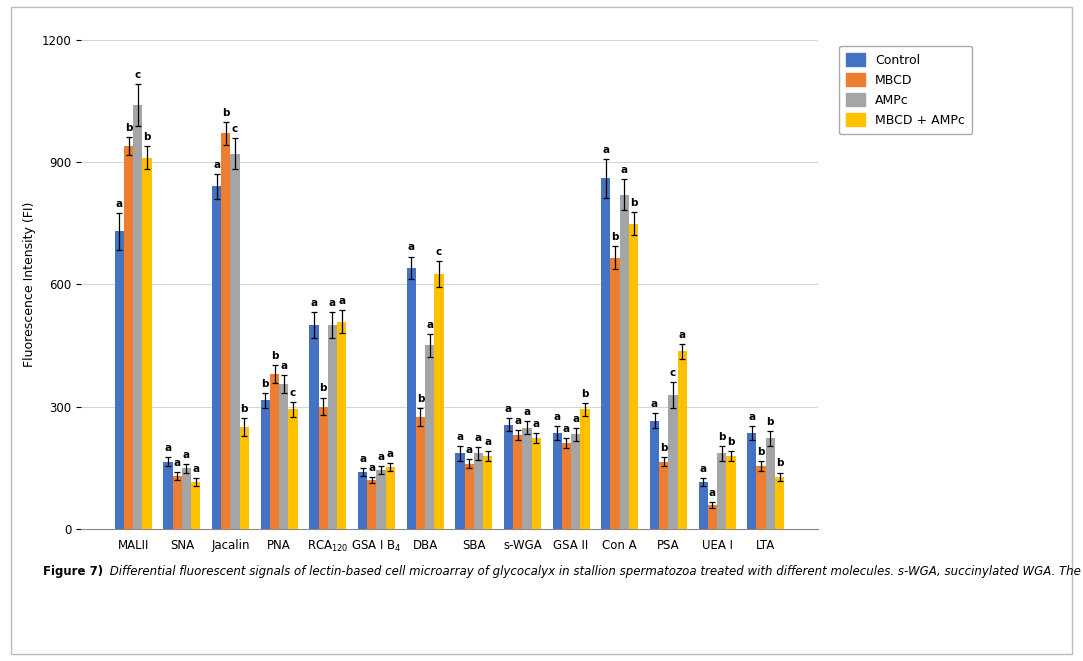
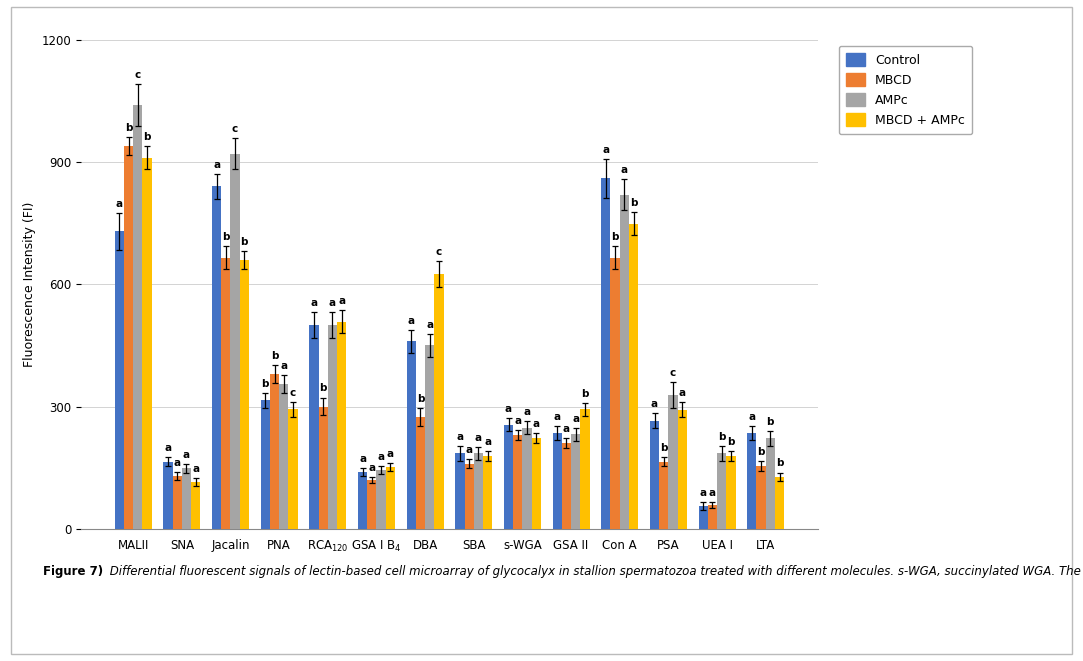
MBCD/Jacalin: 970 -> 665
MBCD + AMPc/Jacalin: 250 -> 660
Control/DBA: 640 -> 460
MBCD + AMPc/PSA: 435 -> 292
Control/UEA I: 115 -> 55
